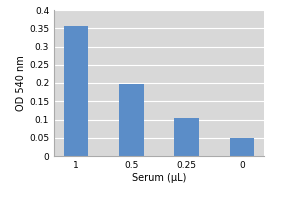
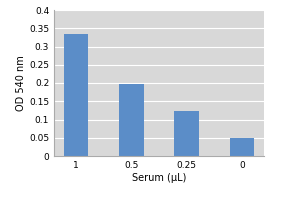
1: 0.355 -> 0.335
0.25: 0.105 -> 0.122
